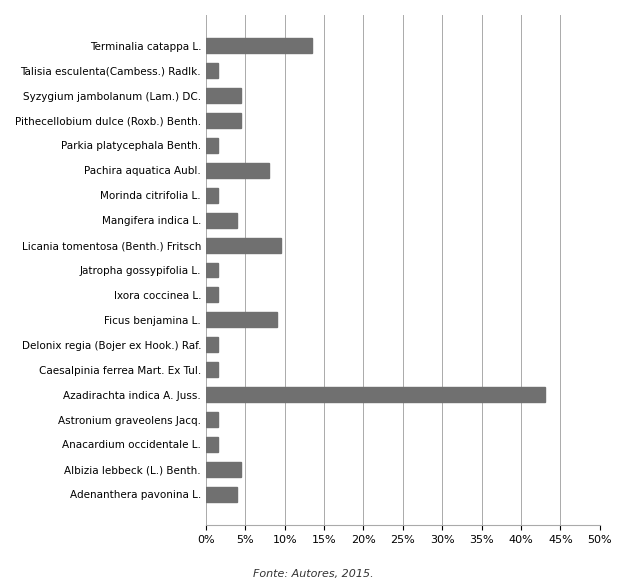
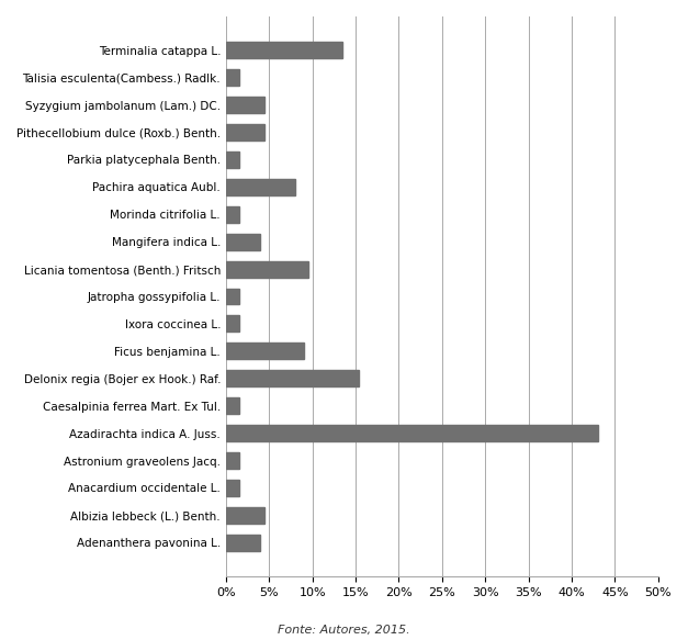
Delonix regia (Bojer ex Hook.) Raf.: 1.5% -> 15.4%
